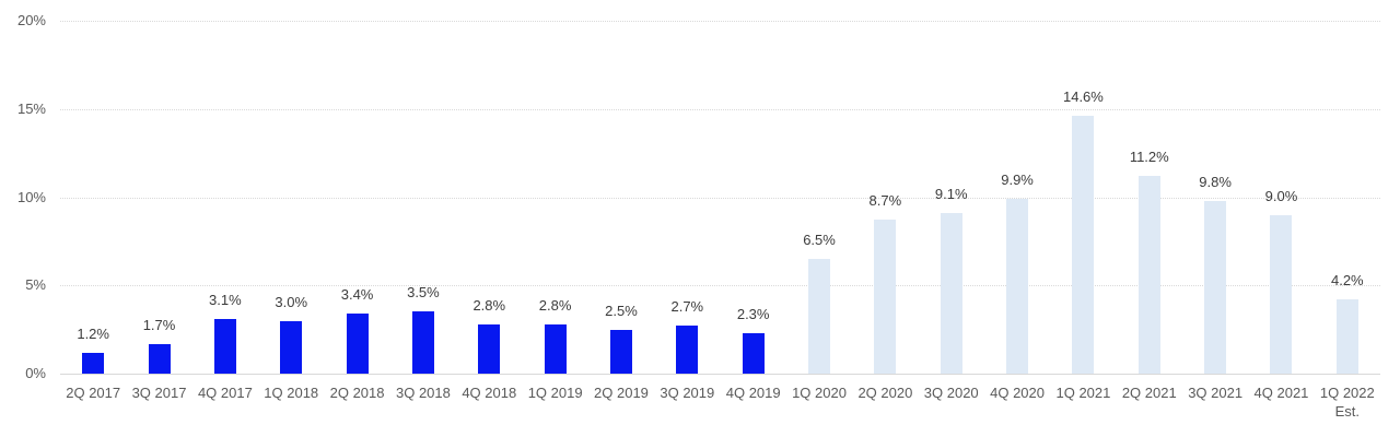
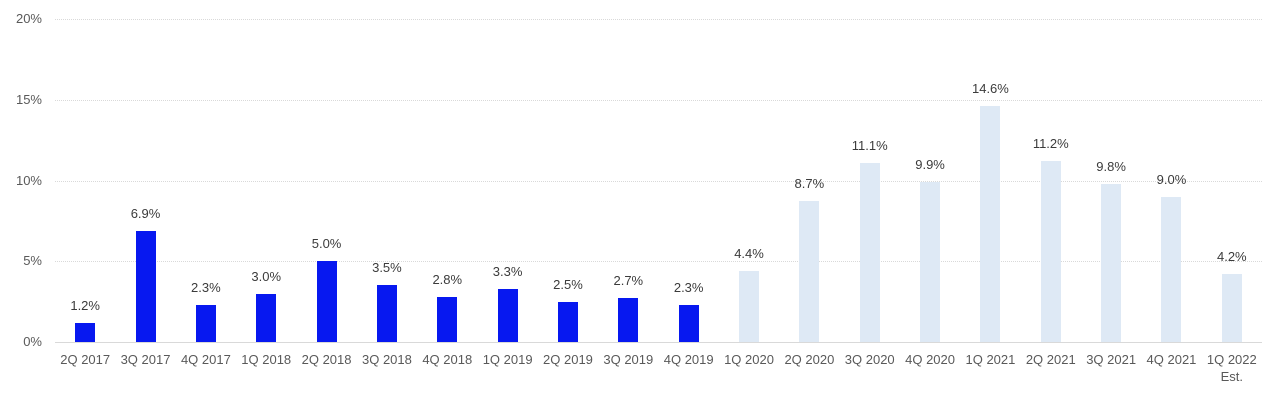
3Q 2017: 1.7% -> 6.9%
4Q 2017: 3.1% -> 2.3%
2Q 2018: 3.4% -> 5.0%
1Q 2019: 2.8% -> 3.3%
1Q 2020: 6.5% -> 4.4%
3Q 2020: 9.1% -> 11.1%
